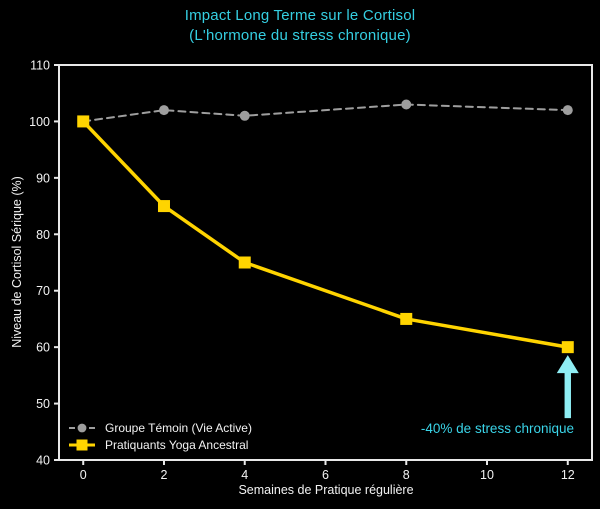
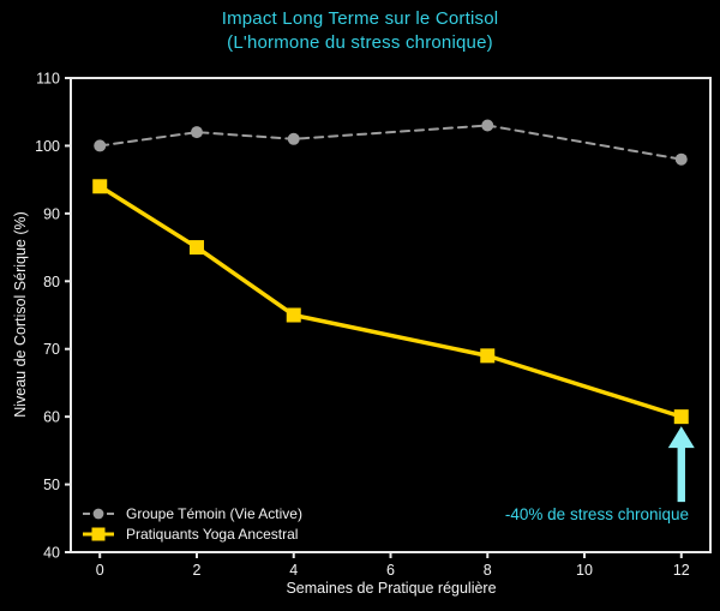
Pratiquants Yoga Ancestral/0: 100 -> 94
Pratiquants Yoga Ancestral/8: 65 -> 69
Groupe Témoin (Vie Active)/12: 102 -> 98
